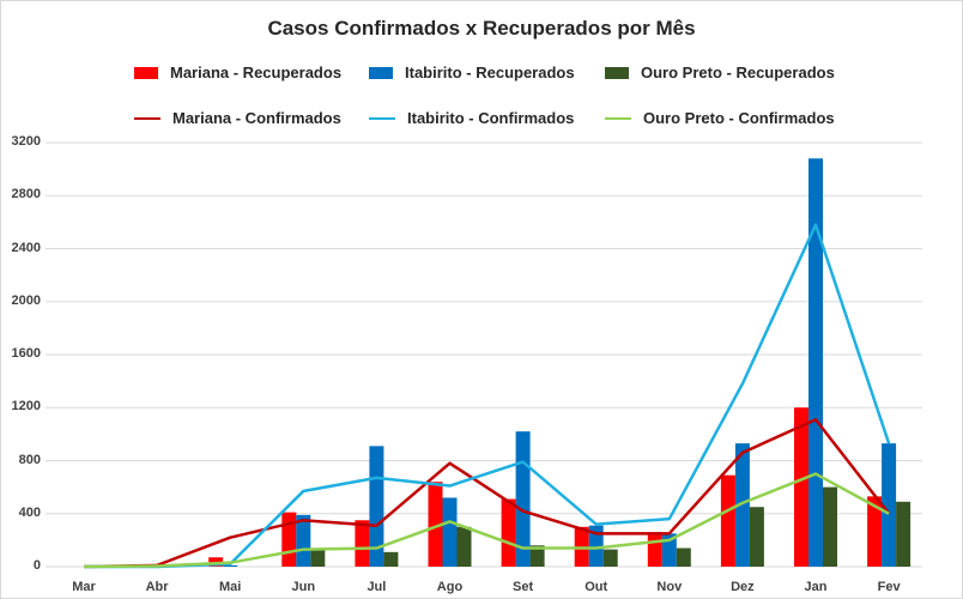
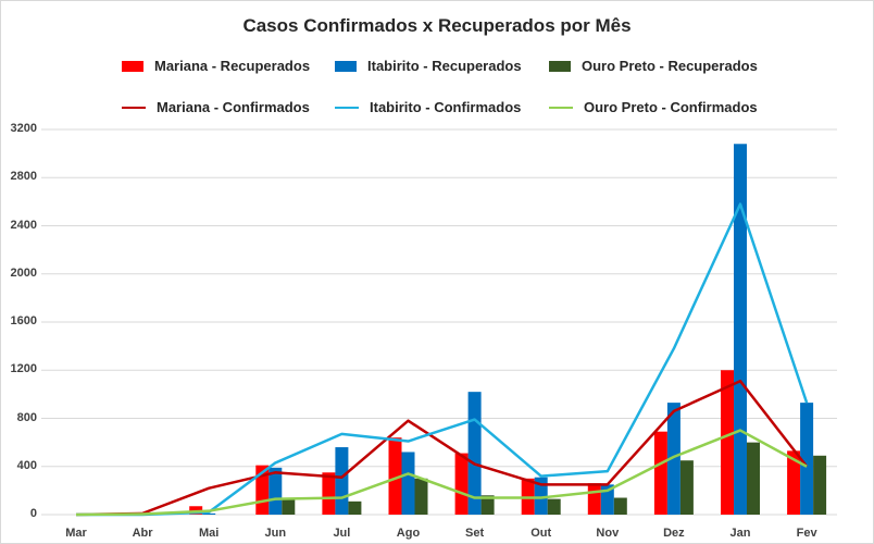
Itabirito - Confirmados/Jun: 570 -> 430
Itabirito - Recuperados/Jul: 910 -> 560
